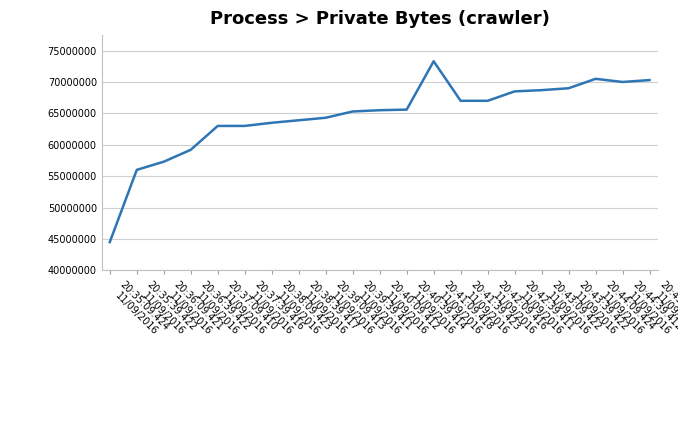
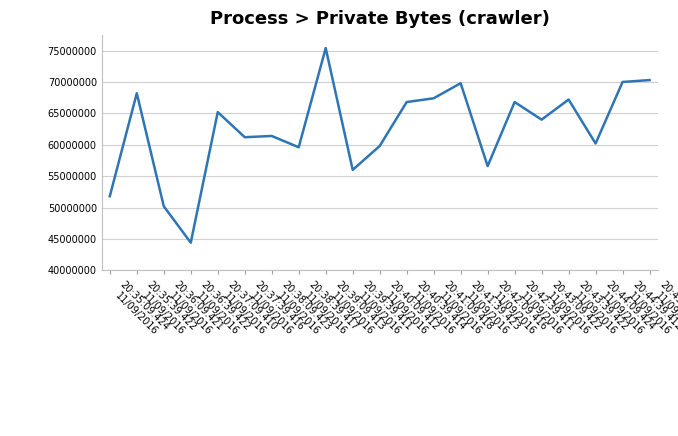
20:35:09.424 11/09/2016: 44500000 -> 51800000
20:35:39.422 11/09/2016: 56000000 -> 68200000
20:36:09.421 11/09/2016: 57300000 -> 50200000
20:36:39.422 11/09/2016: 59200000 -> 44400000
20:37:09.410 11/09/2016: 63000000 -> 65200000
20:37:39.416 11/09/2016: 63000000 -> 61200000
20:38:09.423 11/09/2016: 63500000 -> 61400000
20:38:39.417 11/09/2016: 63900000 -> 59600000
20:39:09.413 11/09/2016: 64300000 -> 75400000
20:39:39.411 11/09/2016: 65300000 -> 56000000
20:40:09.412 11/09/2016: 65500000 -> 59800000
20:40:39.414 11/09/2016: 65600000 -> 66800000
20:41:09.418 11/09/2016: 73300000 -> 67400000
20:41:39.423 11/09/2016: 67000000 -> 69800000
20:42:09.416 11/09/2016: 67000000 -> 56600000
20:42:39.411 11/09/2016: 68500000 -> 66800000
20:43:09.422 11/09/2016: 68700000 -> 64000000
20:43:39.422 11/09/2016: 69000000 -> 67200000
20:44:09.424 11/09/2016: 70500000 -> 60200000
